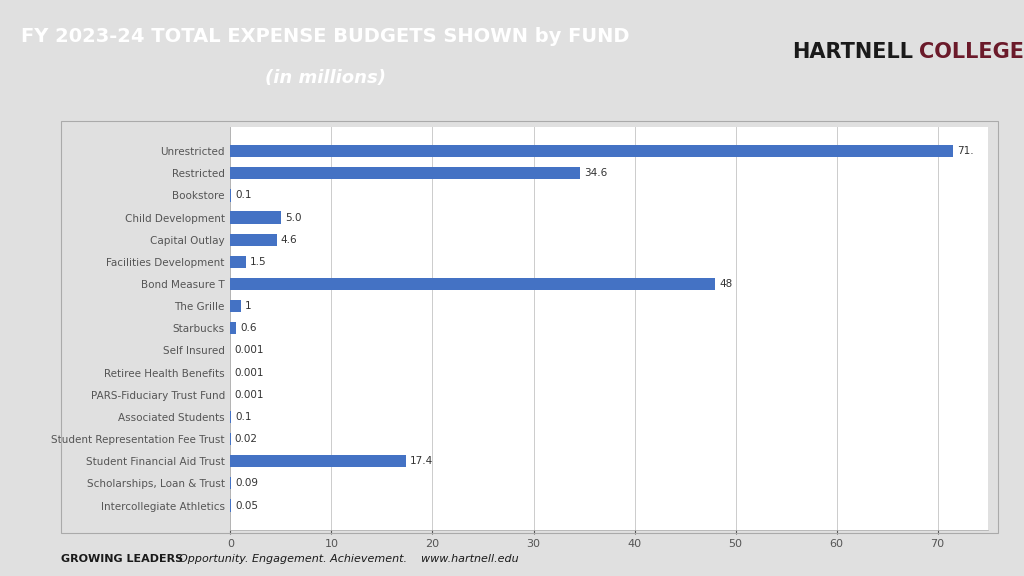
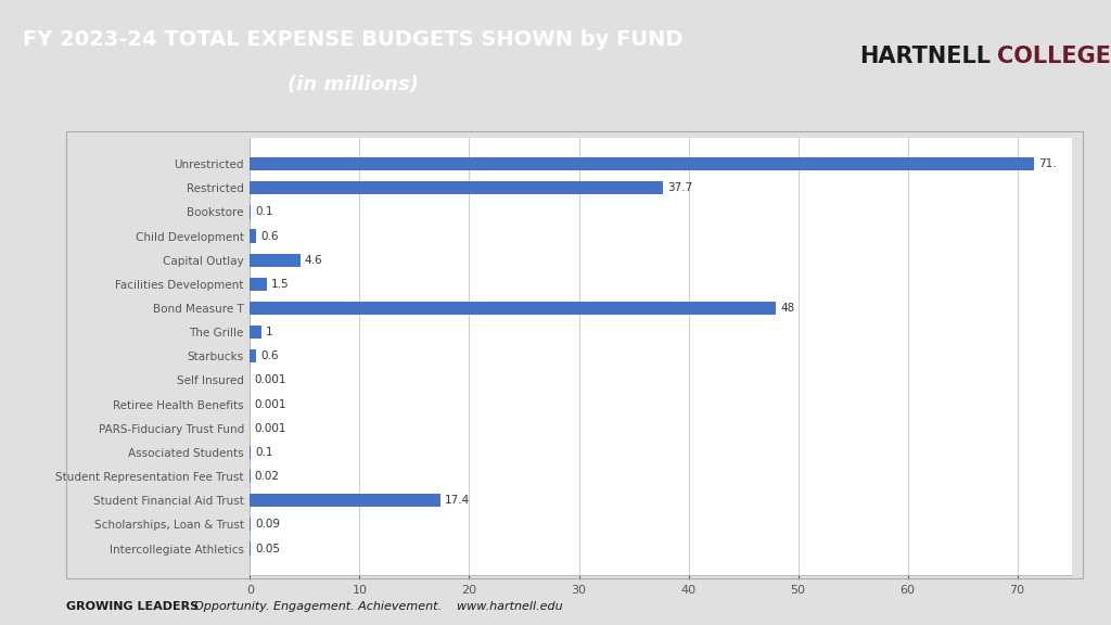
Restricted: 34.6 -> 37.7
Child Development: 5.0 -> 0.6
